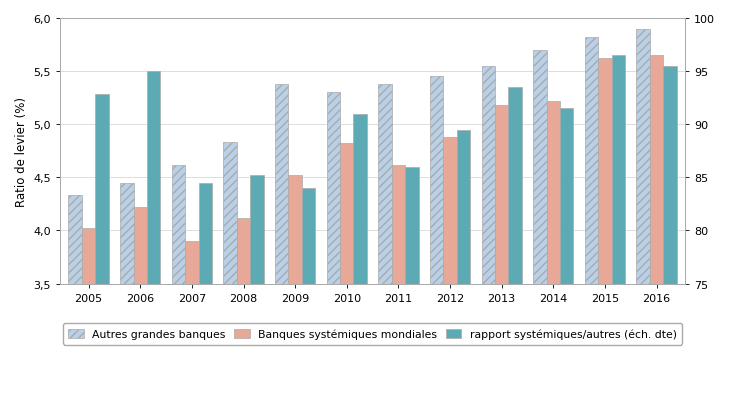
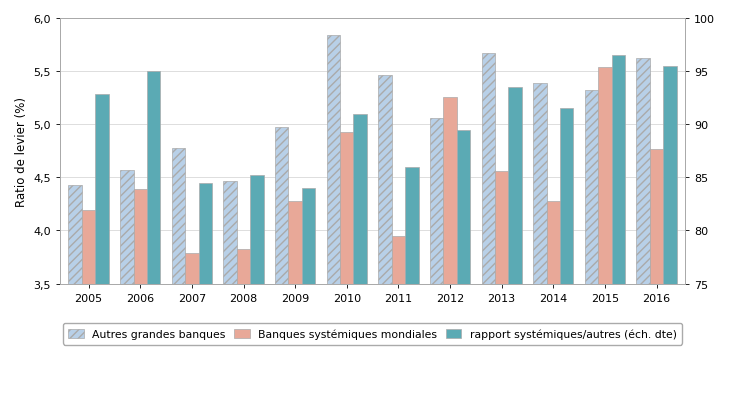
Autres grandes banques/2005: 4,33 -> 4,43
Banques systémiques mondiales/2005: 4,02 -> 4,19
Autres grandes banques/2006: 4,45 -> 4,57
Banques systémiques mondiales/2006: 4,22 -> 4,39
Autres grandes banques/2007: 4,62 -> 4,78
Banques systémiques mondiales/2007: 3,90 -> 3,79
Autres grandes banques/2008: 4,83 -> 4,47
Banques systémiques mondiales/2008: 4,12 -> 3,83
Autres grandes banques/2009: 5,38 -> 4,97
Banques systémiques mondiales/2009: 4,52 -> 4,28
Autres grandes banques/2010: 5,30 -> 5,84
Banques systémiques mondiales/2010: 4,82 -> 4,93
Autres grandes banques/2011: 5,38 -> 5,46
Banques systémiques mondiales/2011: 4,62 -> 3,95
Autres grandes banques/2012: 5,45 -> 5,06
Banques systémiques mondiales/2012: 4,88 -> 5,26
Autres grandes banques/2013: 5,55 -> 5,67
Banques systémiques mondiales/2013: 5,18 -> 4,56
Autres grandes banques/2014: 5,70 -> 5,39
Banques systémiques mondiales/2014: 5,22 -> 4,28
Autres grandes banques/2015: 5,82 -> 5,32
Banques systémiques mondiales/2015: 5,62 -> 5,54
Autres grandes banques/2016: 5,90 -> 5,62
Banques systémiques mondiales/2016: 5,65 -> 4,77
